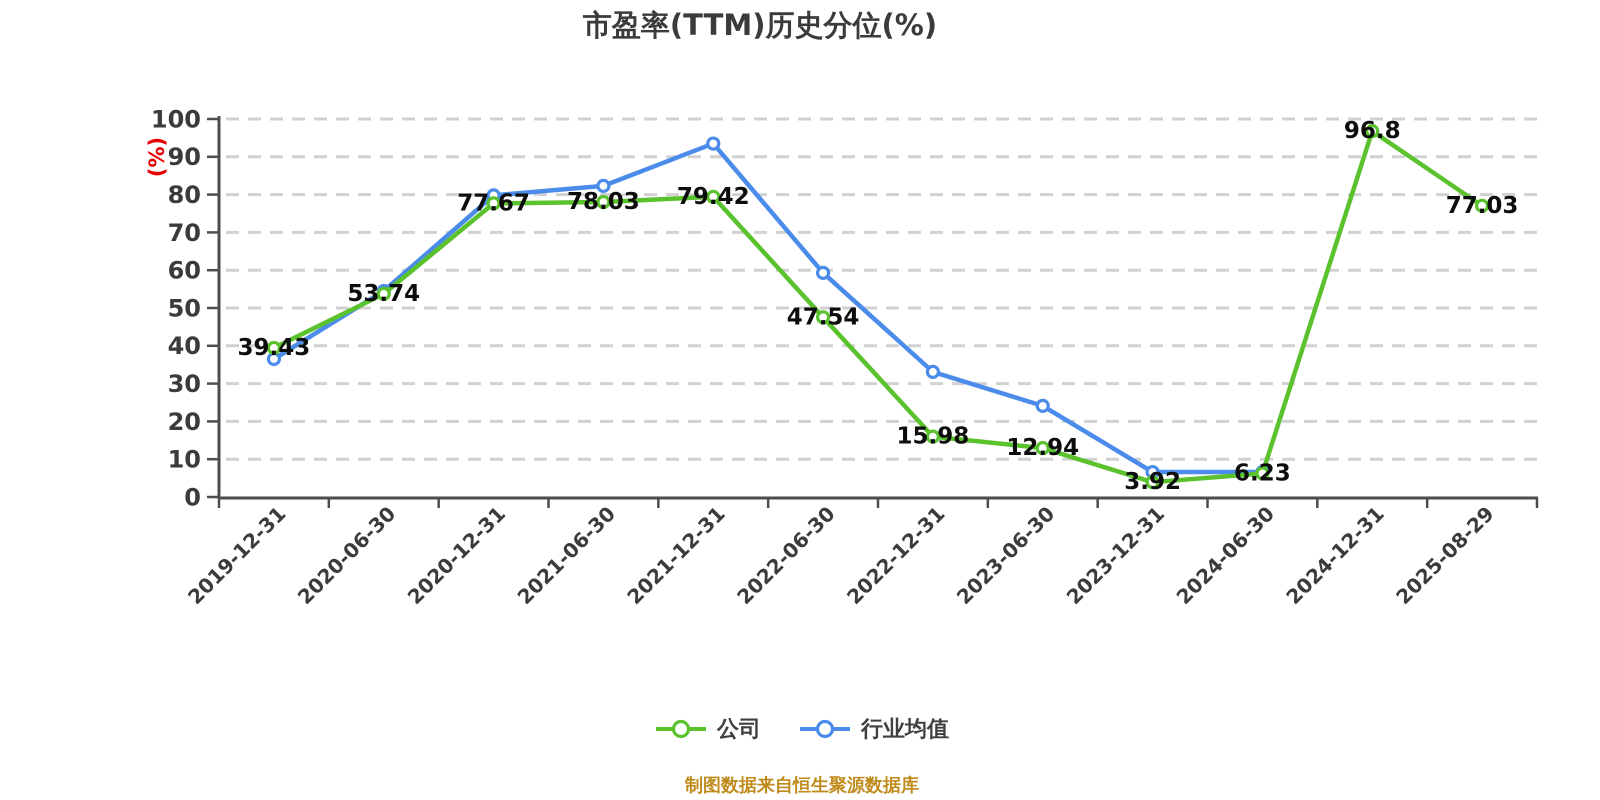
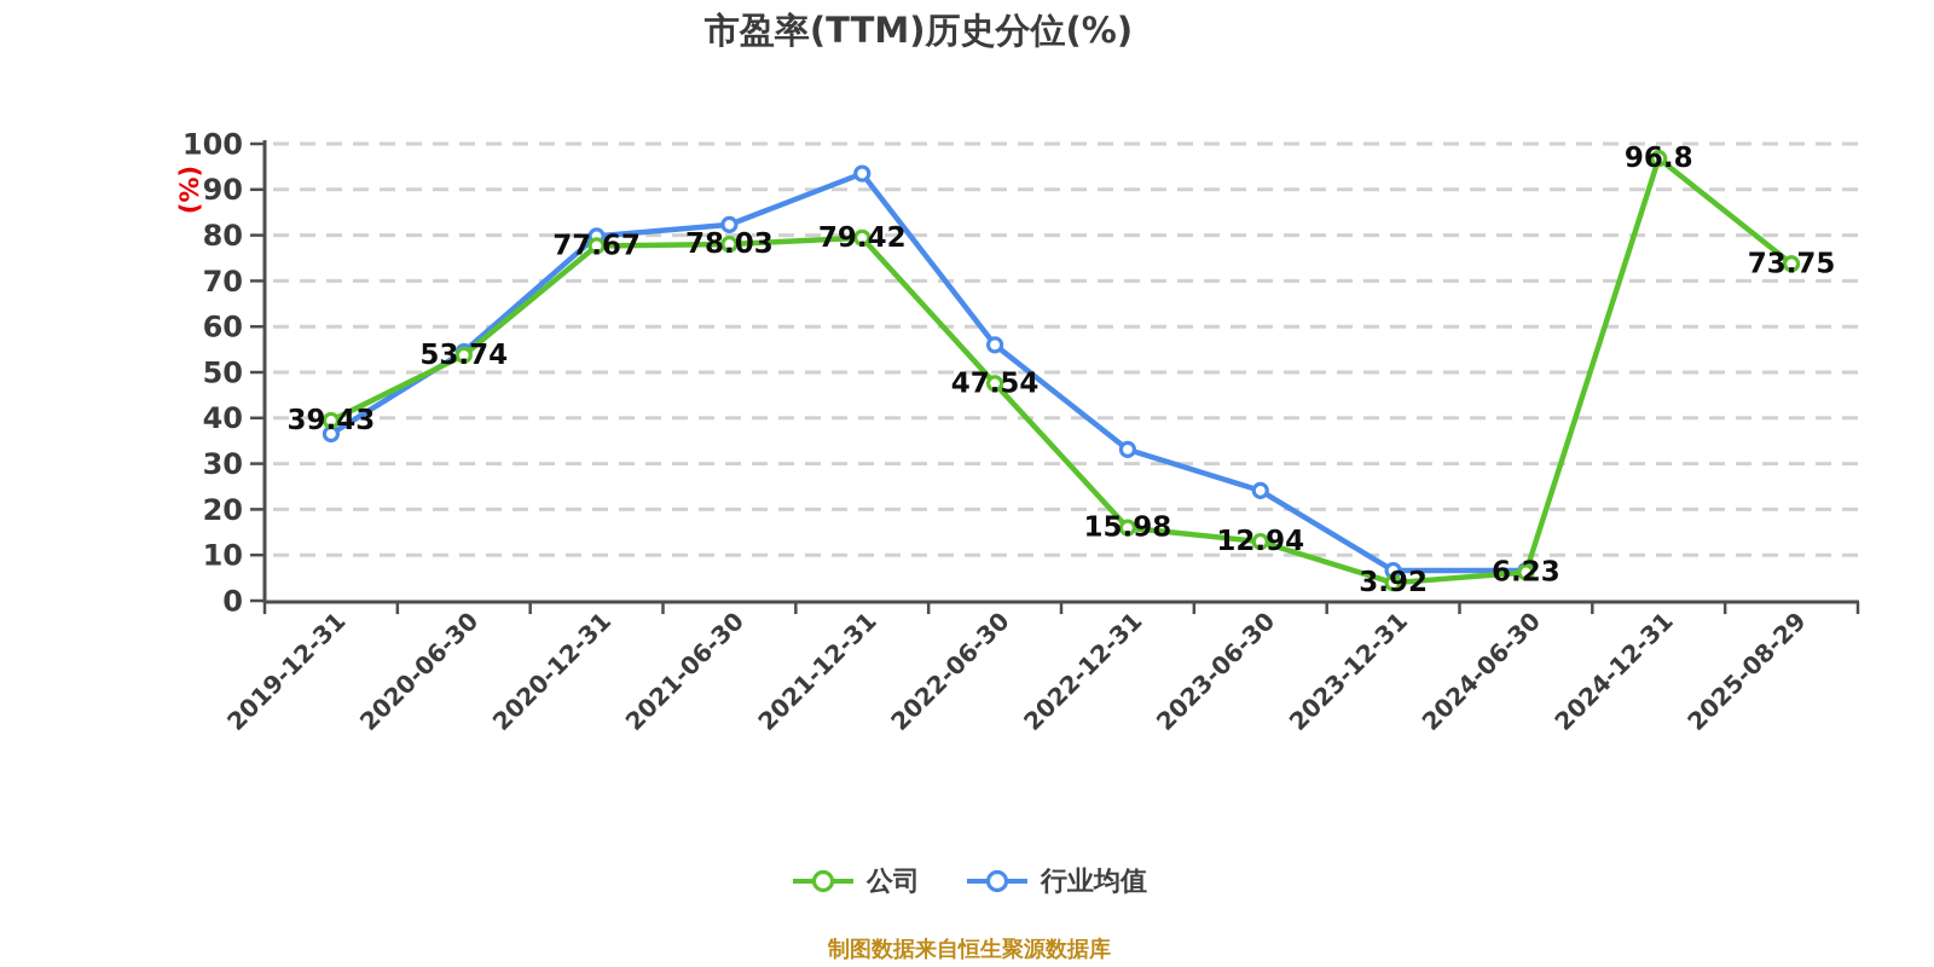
行业均值/2022-06-30: 59 -> 56
公司/2025-08-29: 77.03 -> 73.75
